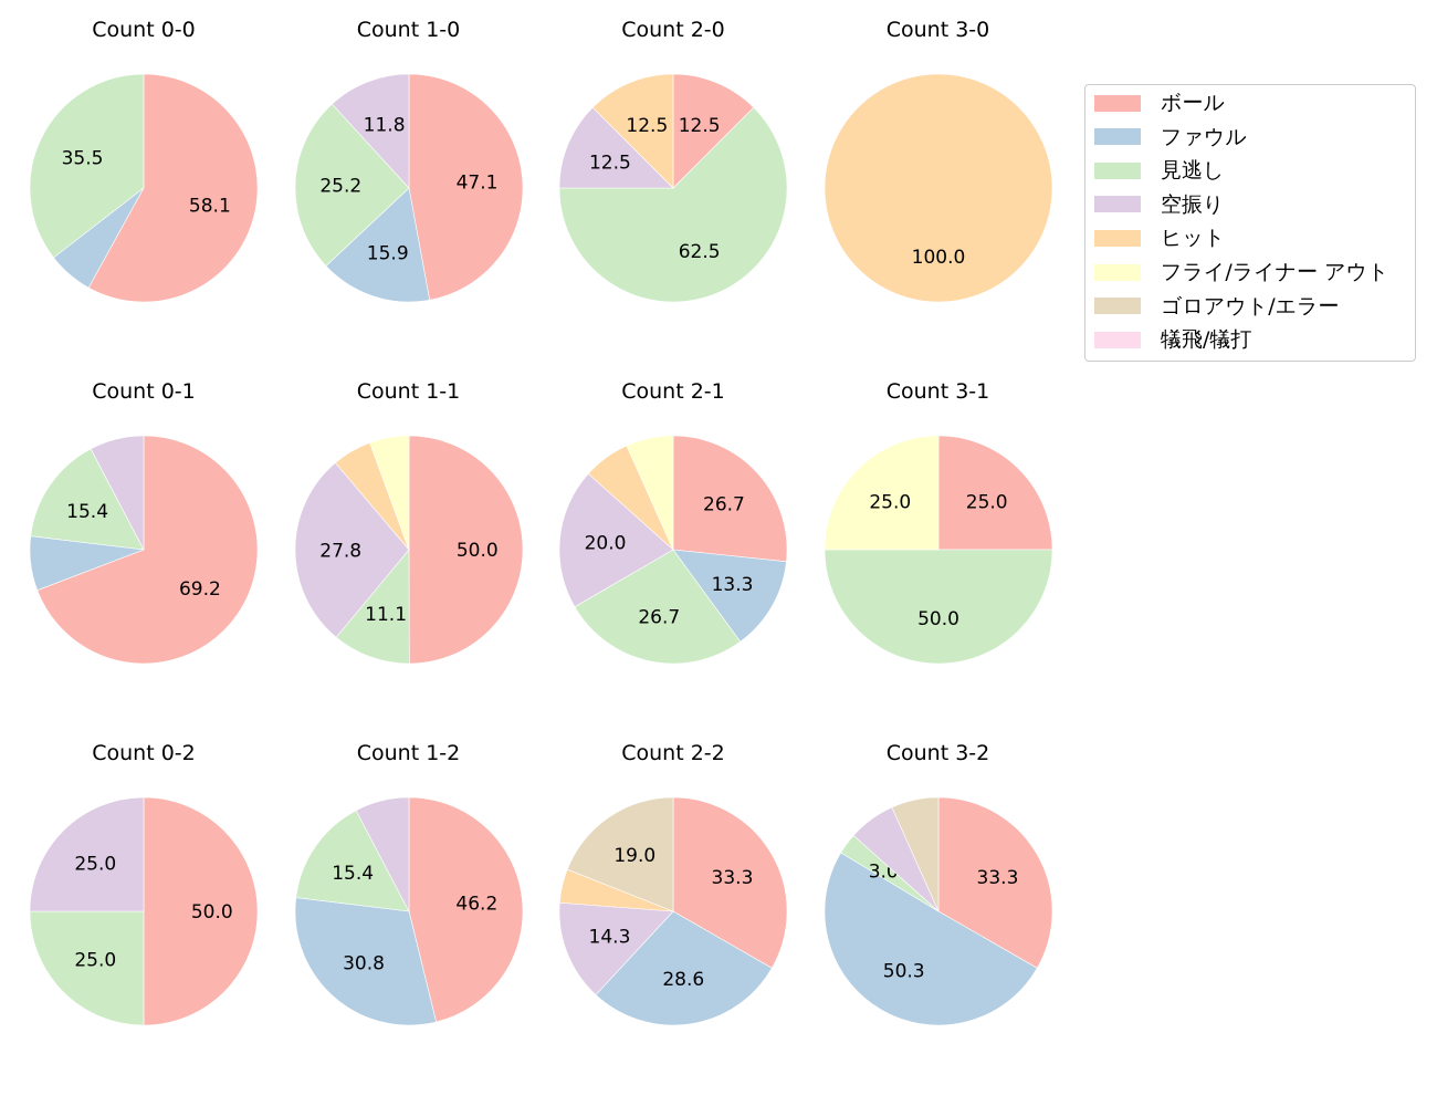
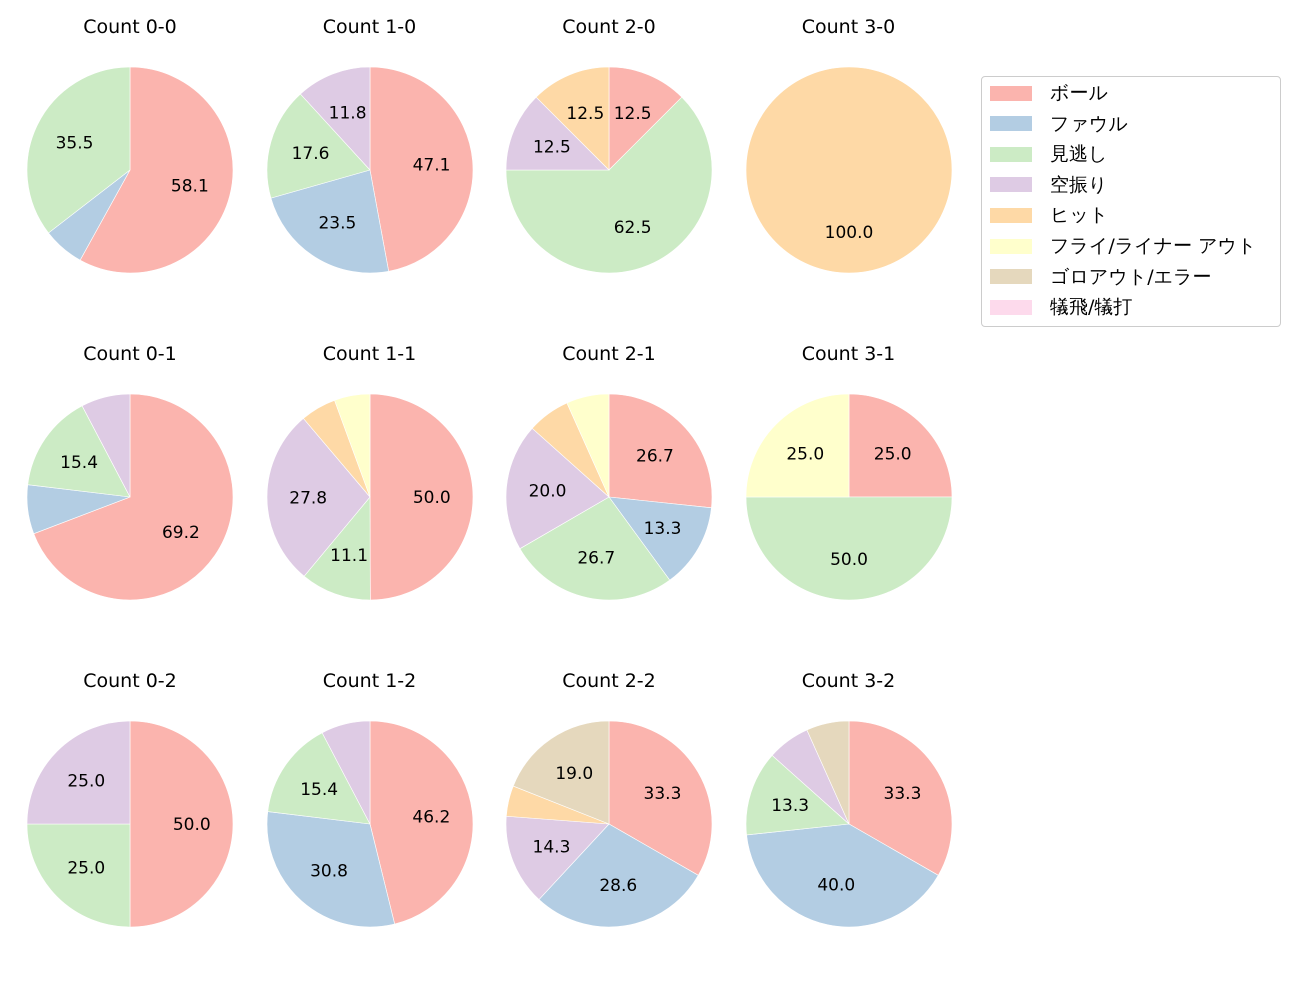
Count 1-0/ファウル: 15.9 -> 23.5
Count 1-0/見逃し: 25.2 -> 17.6
Count 3-2/ファウル: 50.3 -> 40.0
Count 3-2/見逃し: 3.0 -> 13.3
